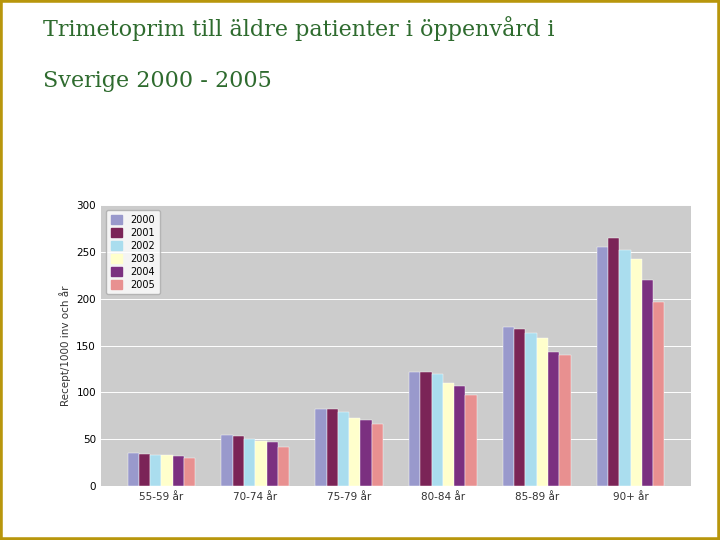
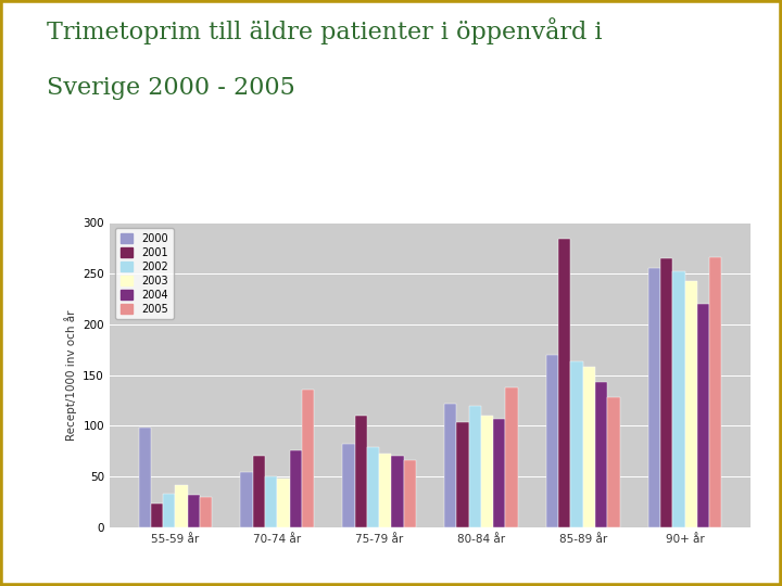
2000/55-59 år: 35 -> 98
2001/55-59 år: 34 -> 24
2003/55-59 år: 33 -> 42
2001/70-74 år: 53 -> 70
2004/70-74 år: 47 -> 76
2005/70-74 år: 42 -> 136
2001/75-79 år: 82 -> 110
2001/80-84 år: 122 -> 104
2005/80-84 år: 97 -> 138
2001/85-89 år: 168 -> 284
2005/85-89 år: 140 -> 128
2005/90+ år: 197 -> 266
